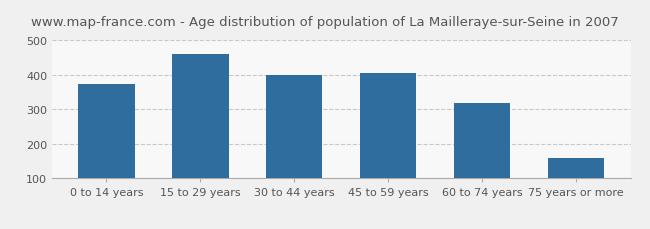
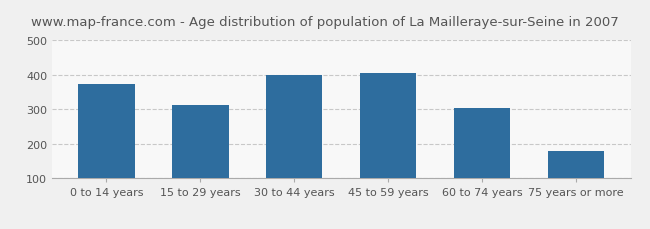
15 to 29 years: 460 -> 312
60 to 74 years: 320 -> 305
75 years or more: 160 -> 178
